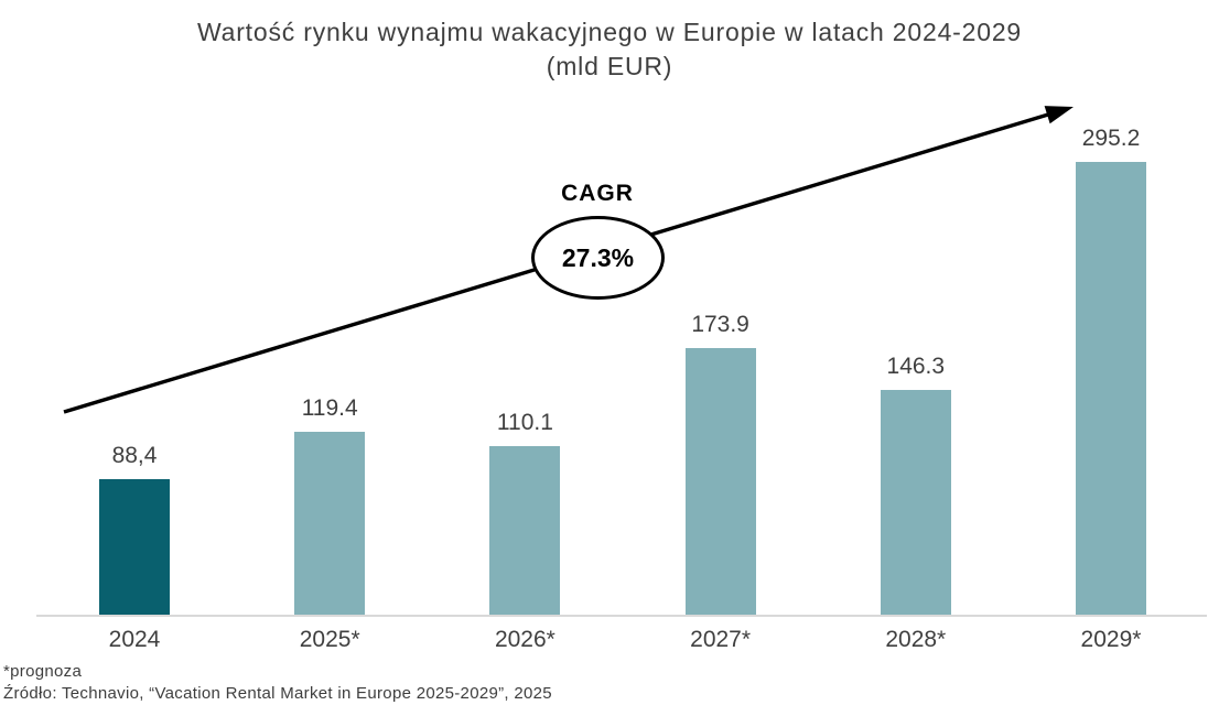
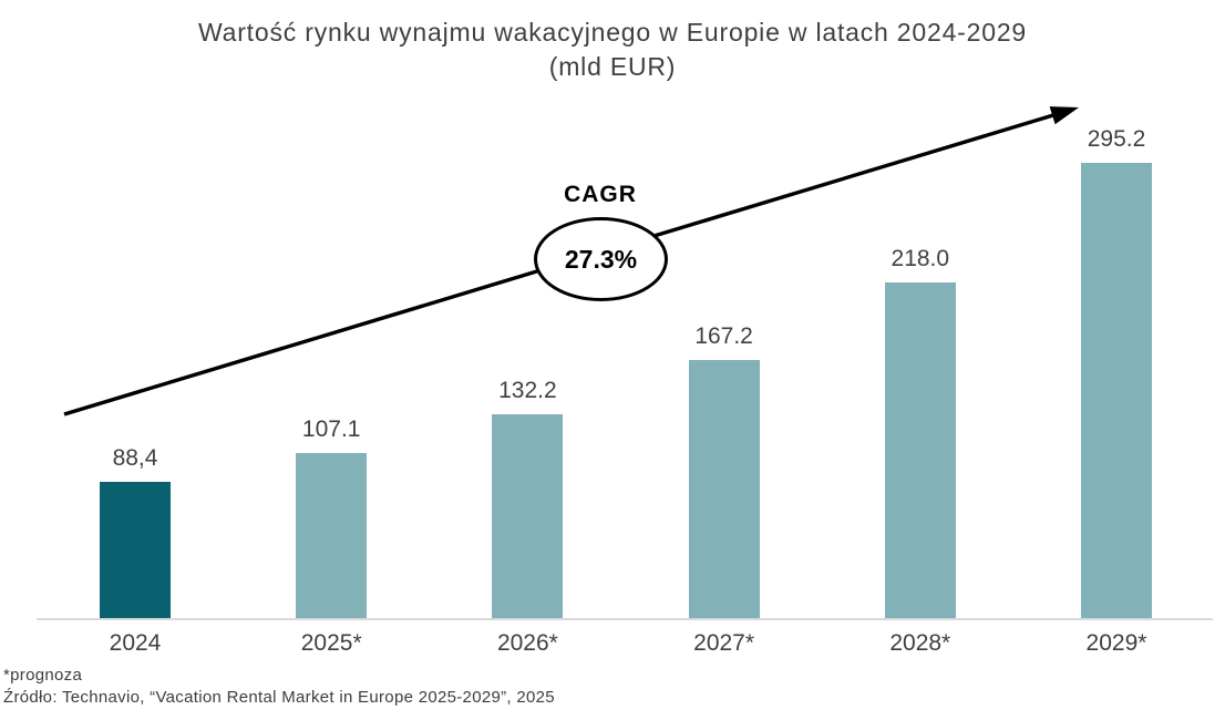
2025*: 119.4 -> 107.1
2026*: 110.1 -> 132.2
2027*: 173.9 -> 167.2
2028*: 146.3 -> 218.0
